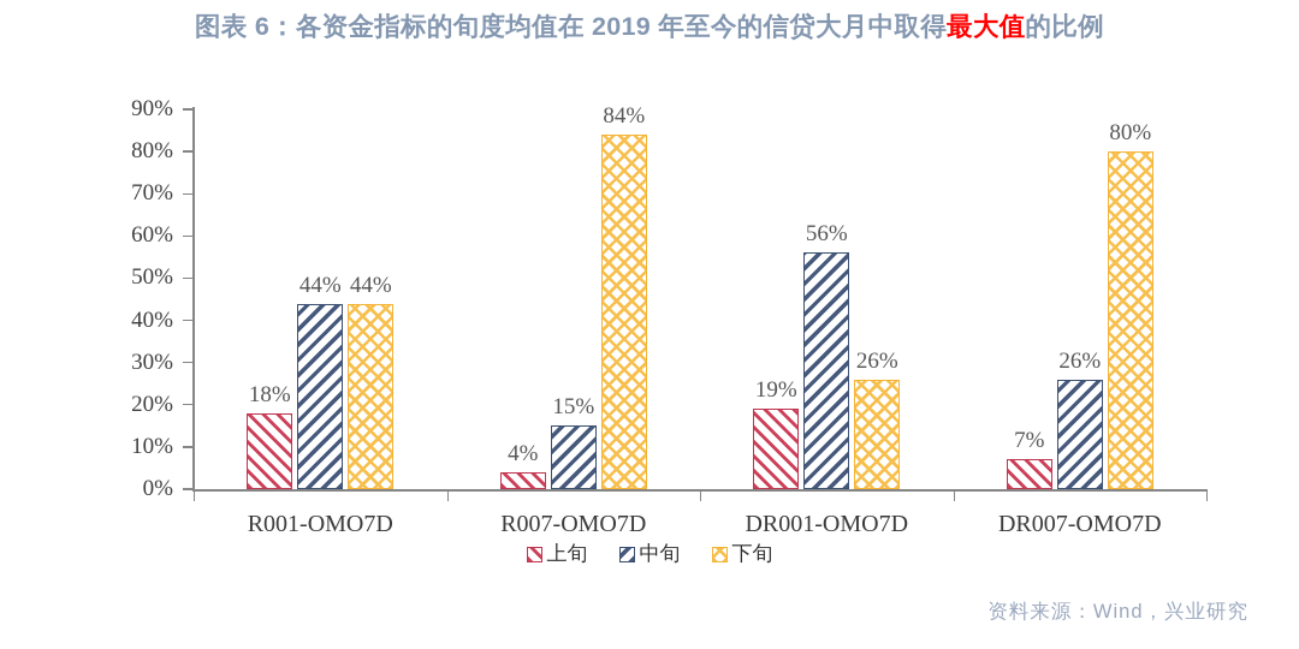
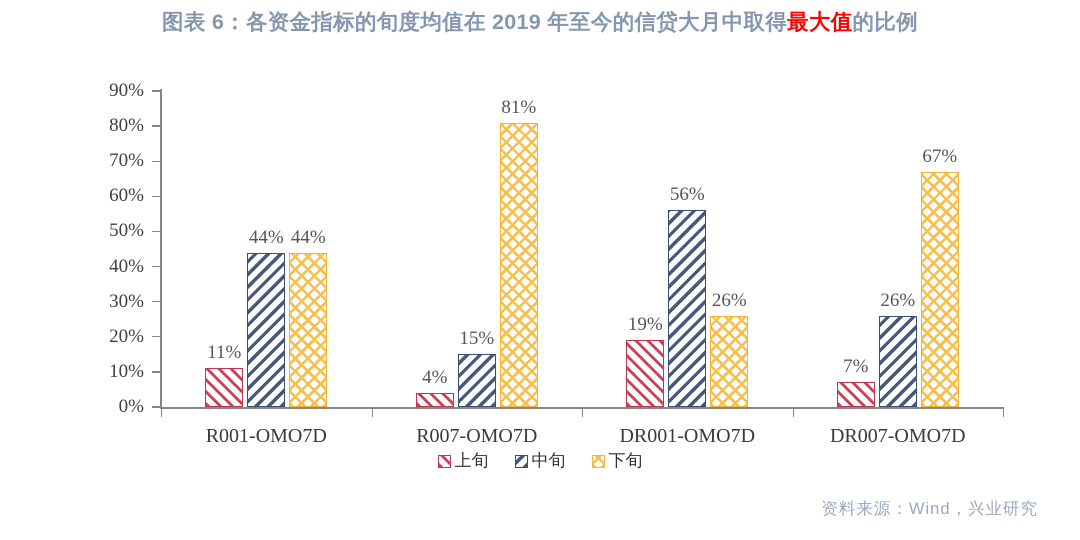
上旬/R001-OMO7D: 18% -> 11%
下旬/R007-OMO7D: 84% -> 81%
下旬/DR007-OMO7D: 80% -> 67%
